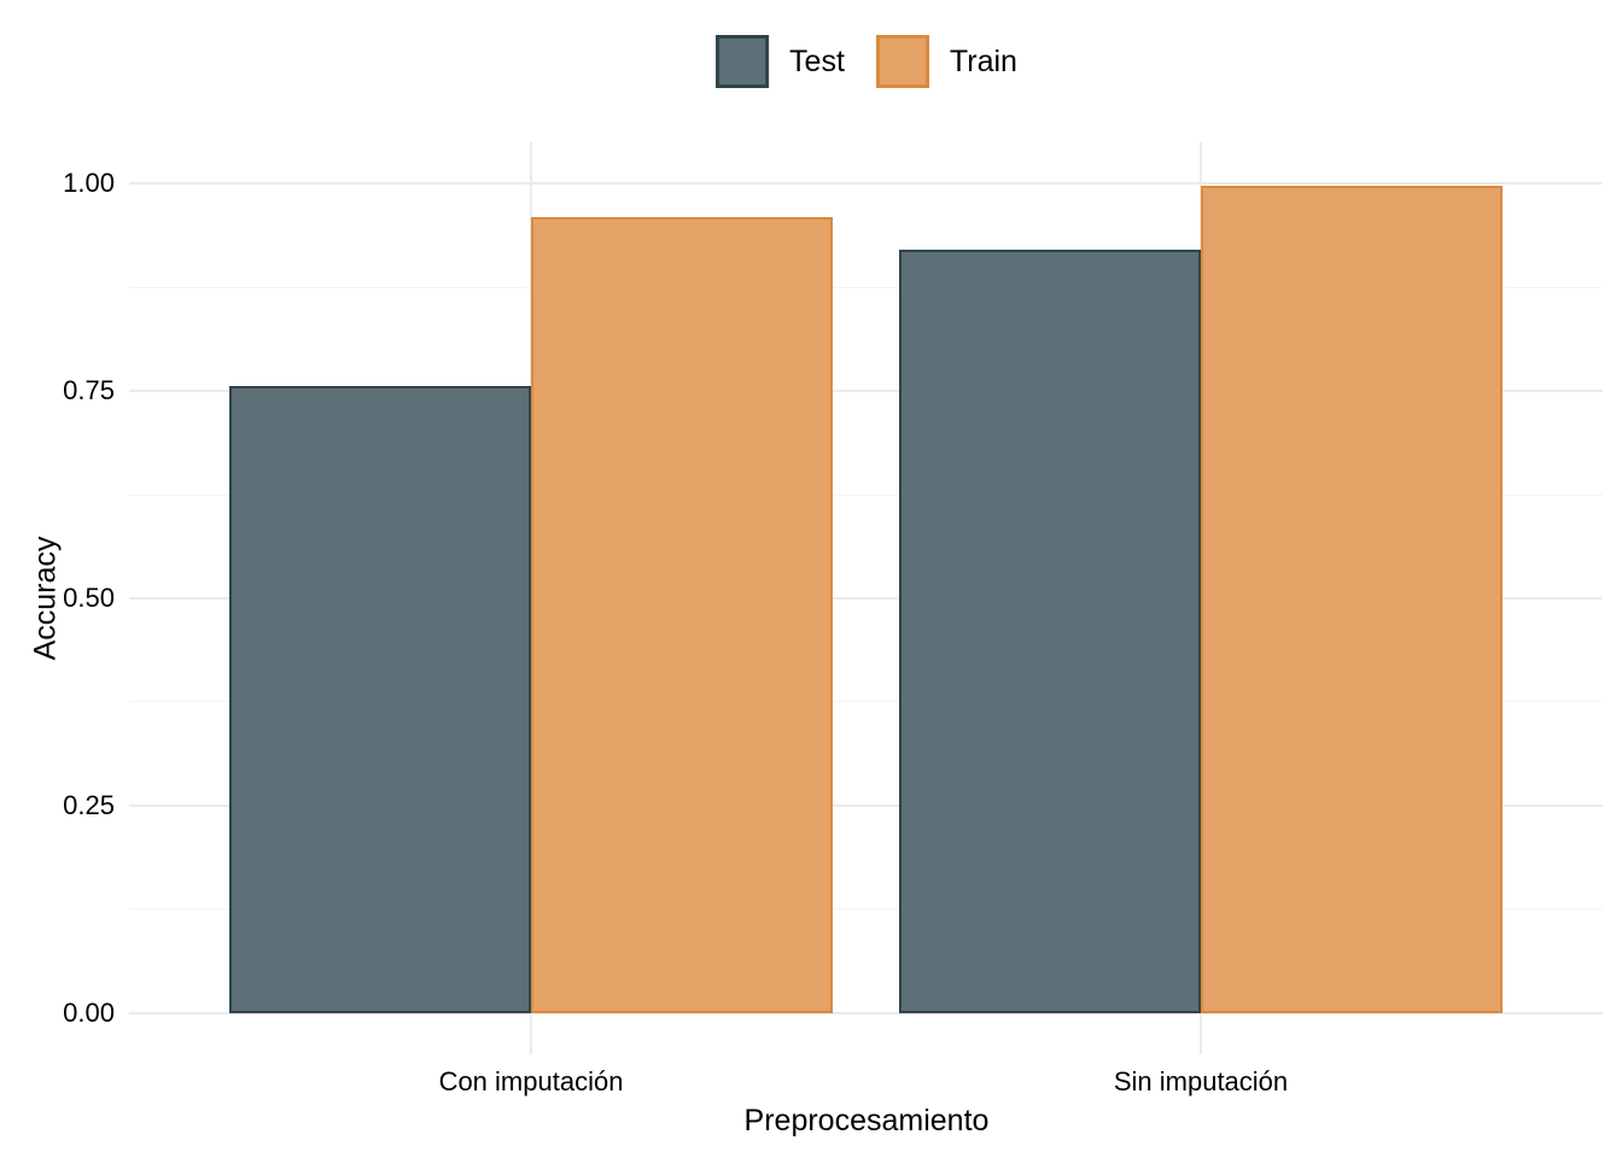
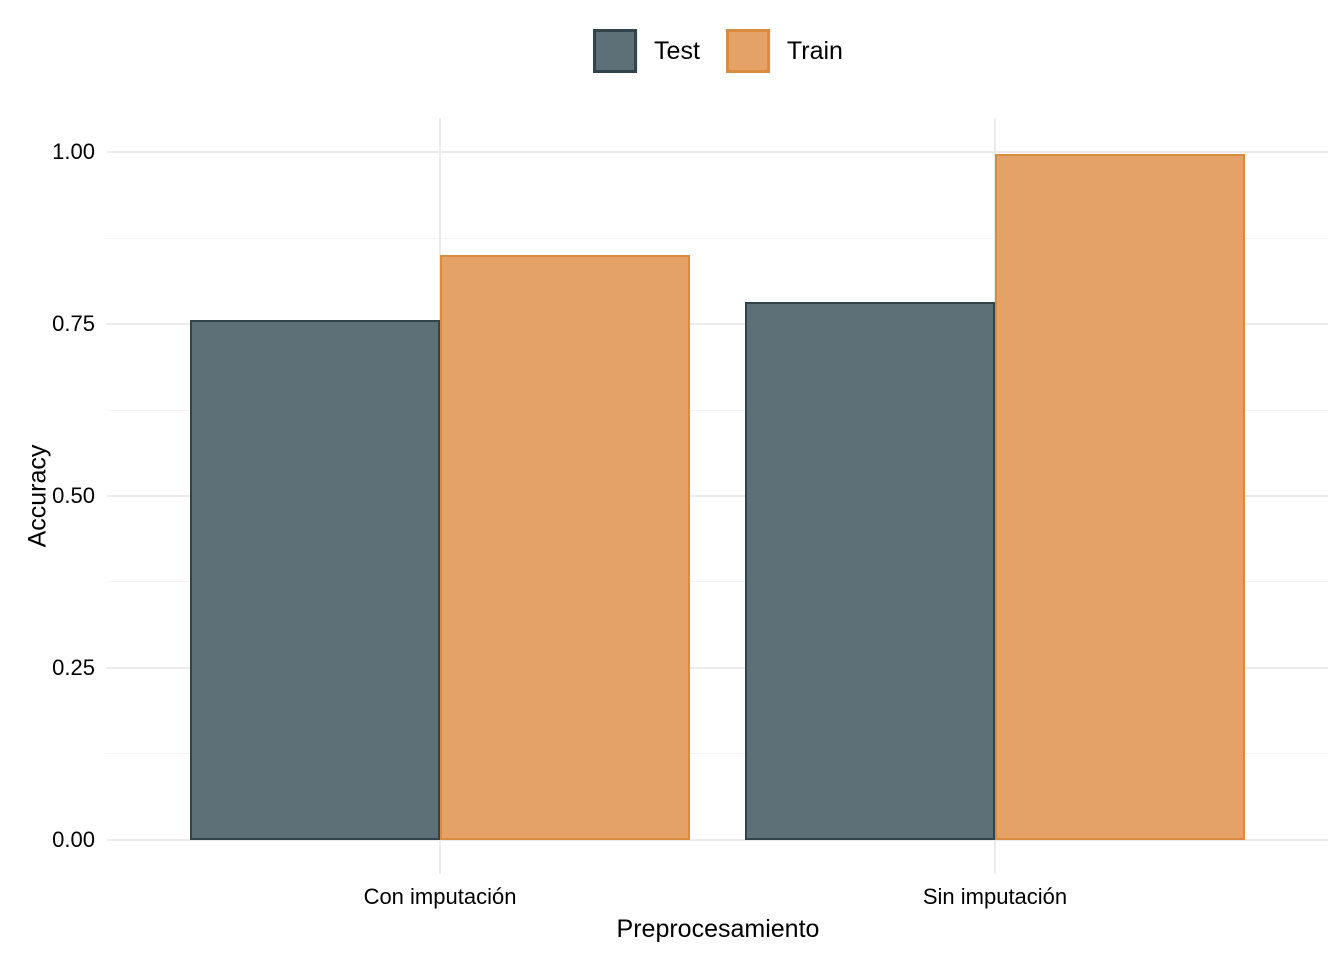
Train/Con imputación: 0.96 -> 0.85
Test/Sin imputación: 0.92 -> 0.78
